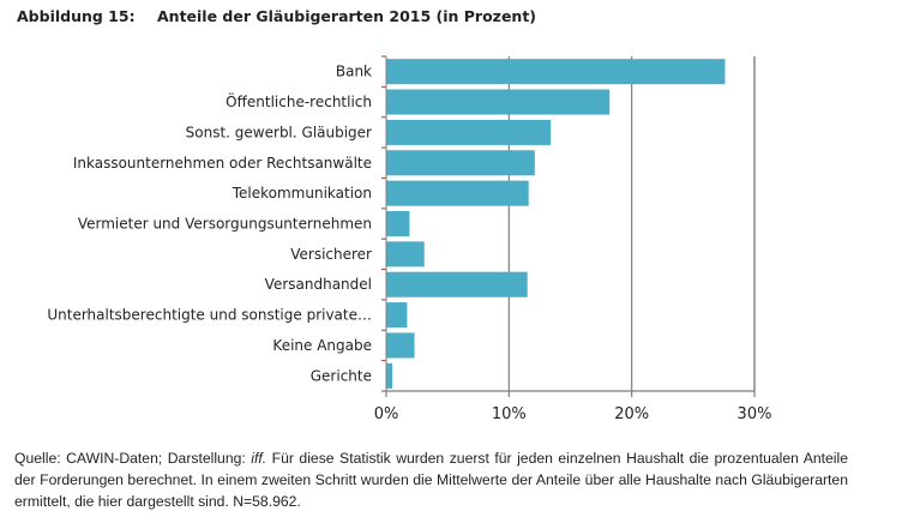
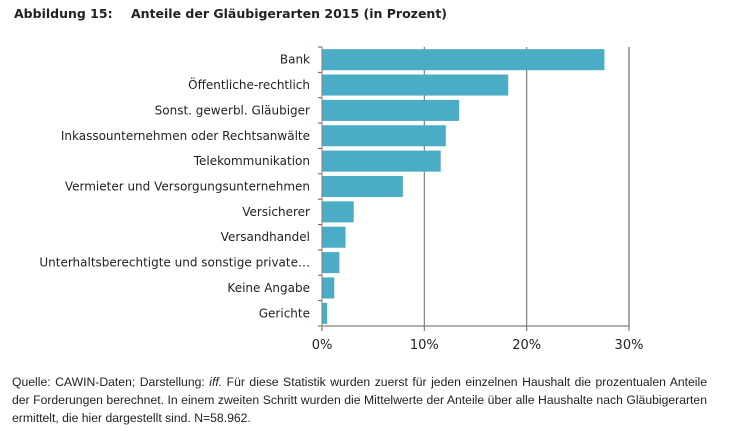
Vermieter und Versorgungsunternehmen: 1.9% -> 7.9%
Versandhandel: 11.5% -> 2.3%
Keine Angabe: 2.3% -> 1.2%
